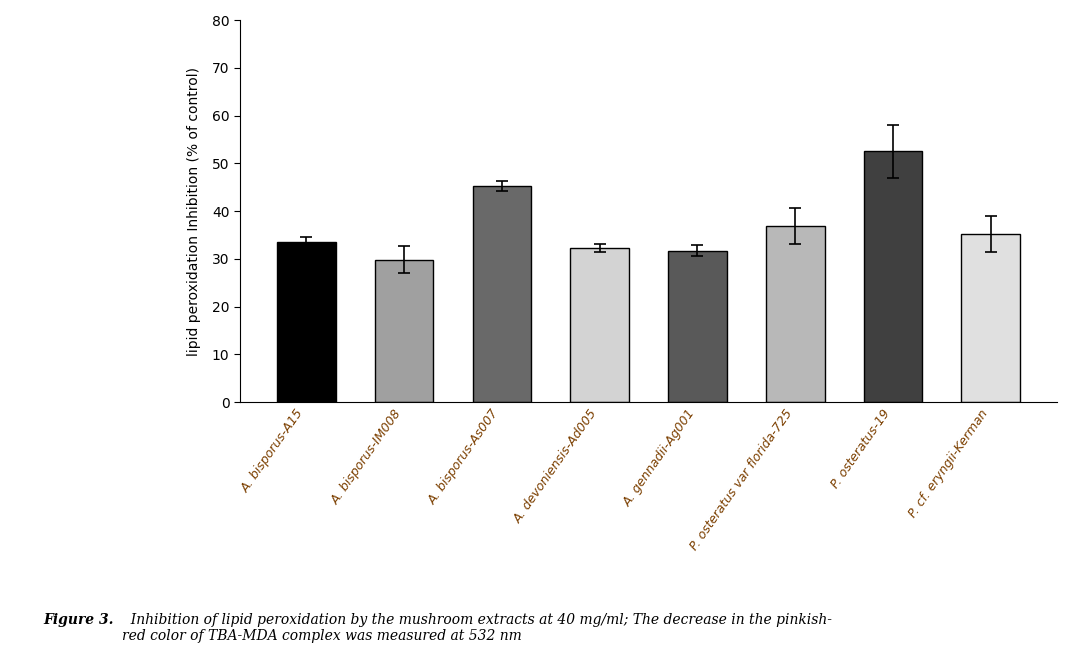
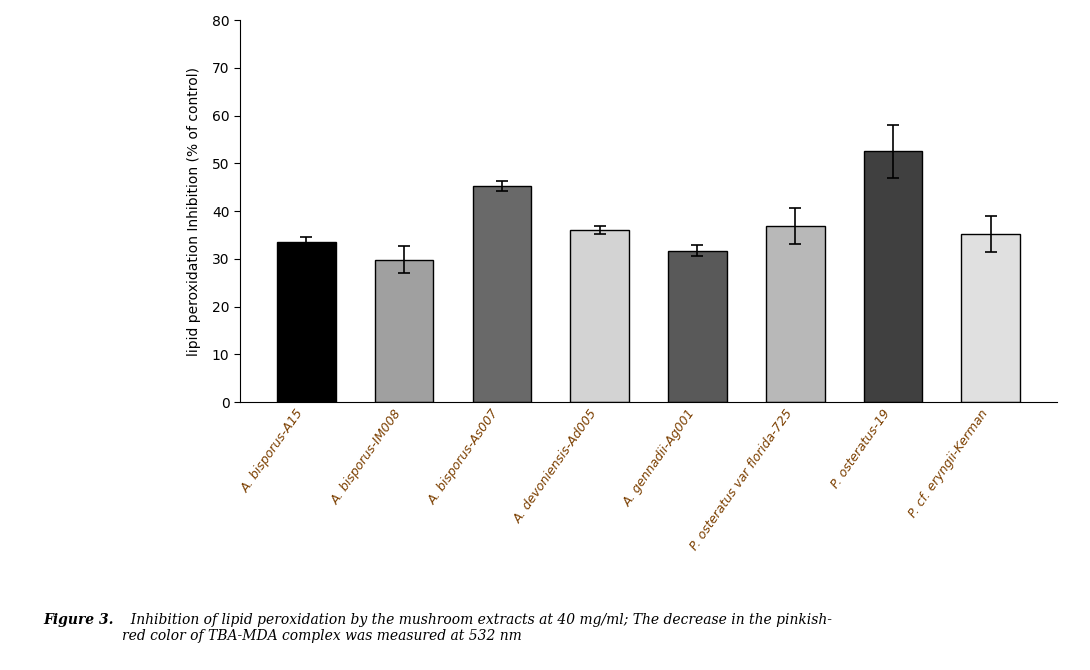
A. devoniensis-Ad005: 32.3 -> 36.0
